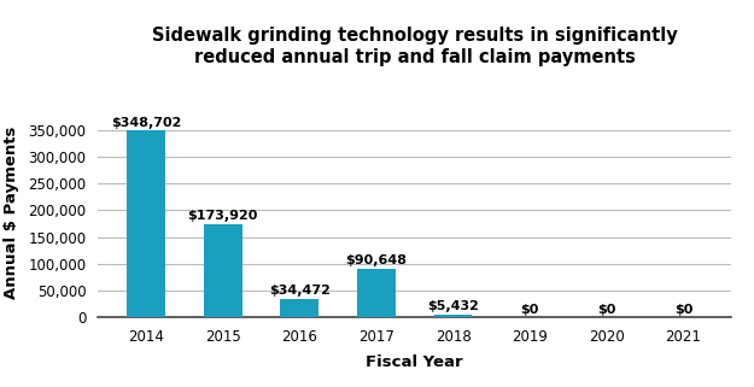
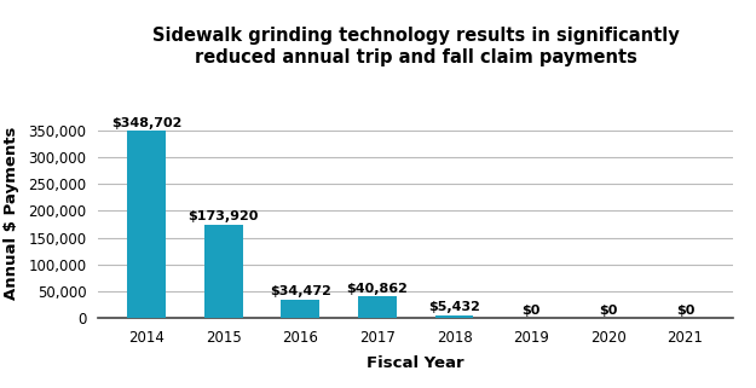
2017: $90,648 -> $40,862
